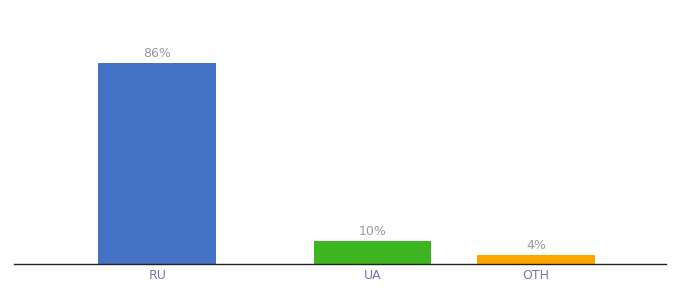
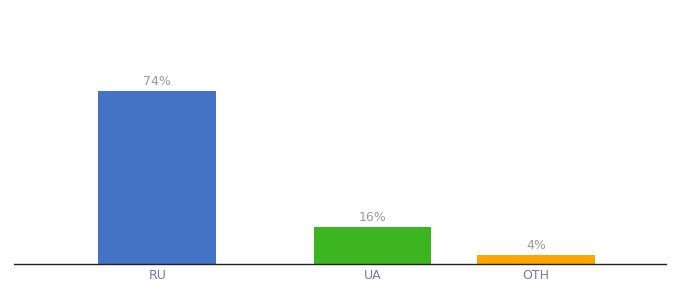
RU: 86% -> 74%
UA: 10% -> 16%
